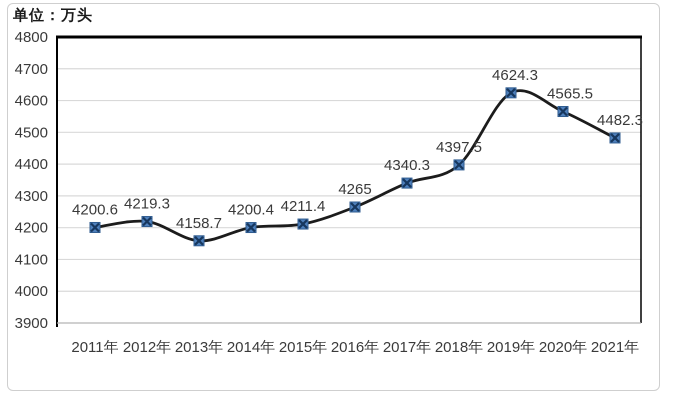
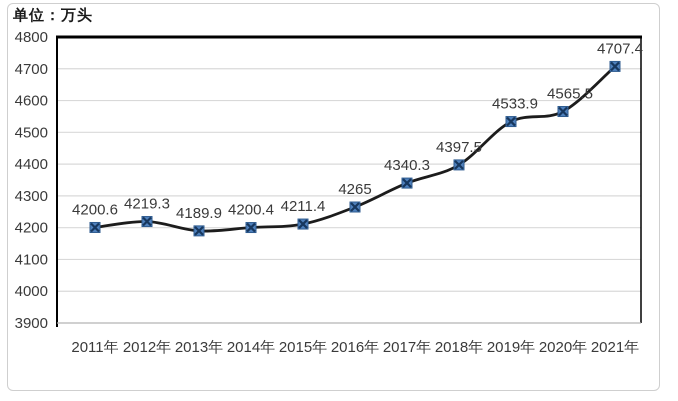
2013年: 4158.7 -> 4189.9
2019年: 4624.3 -> 4533.9
2021年: 4482.3 -> 4707.4
